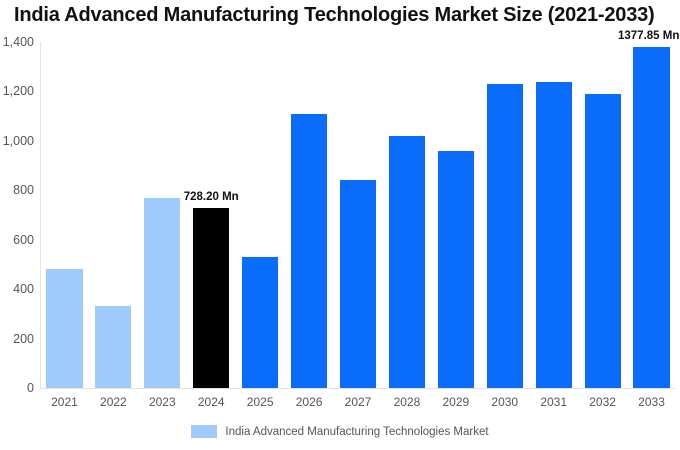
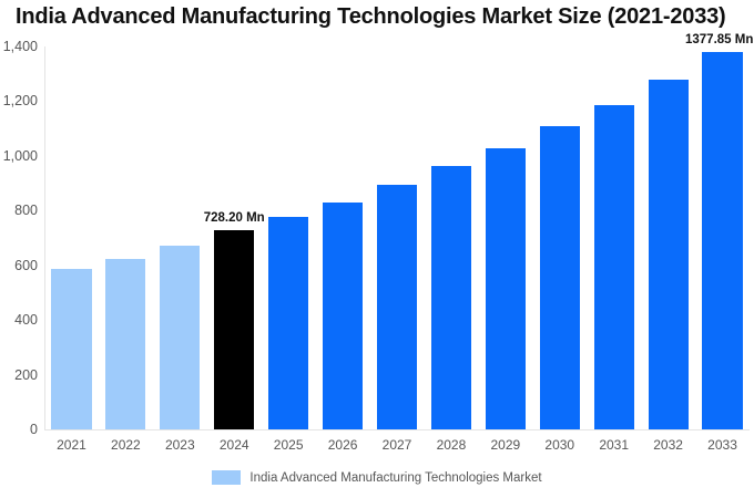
2021: 480 -> 590
2022: 330 -> 620
2023: 770 -> 670
2025: 530 -> 780
2026: 1110 -> 830
2027: 840 -> 890
2028: 1020 -> 960
2029: 960 -> 1030
2030: 1230 -> 1110
2031: 1240 -> 1180
2032: 1190 -> 1280
